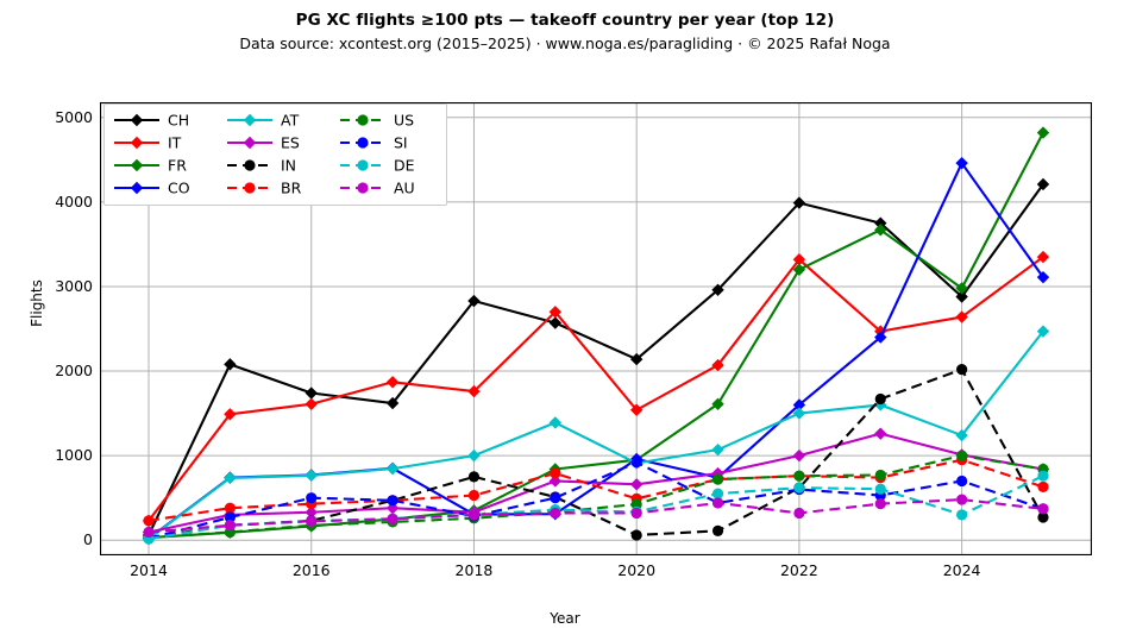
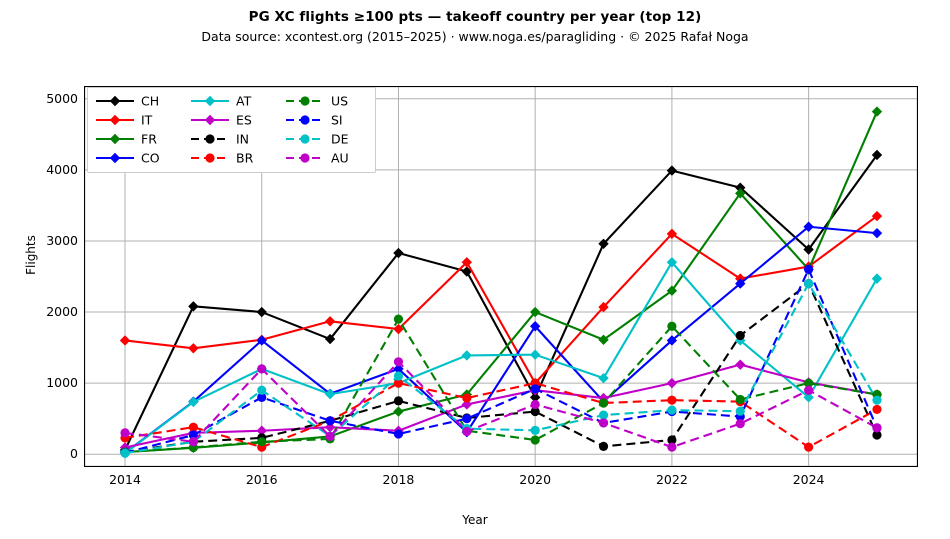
IT/2014: 200 -> 1600
AU/2014: 100 -> 300
CH/2016: 1700 -> 2000
CO/2016: 800 -> 1600
AT/2016: 800 -> 1200
BR/2016: 400 -> 100
SI/2016: 500 -> 800
DE/2016: 200 -> 900
AU/2016: 200 -> 1200
FR/2018: 400 -> 600
CO/2018: 300 -> 1200
BR/2018: 500 -> 1000
US/2018: 300 -> 1900
DE/2018: 300 -> 1100
AU/2018: 300 -> 1300
CH/2020: 2100 -> 800
IT/2020: 1500 -> 1000
FR/2020: 1000 -> 2000
CO/2020: 1000 -> 1800
AT/2020: 900 -> 1400
ES/2020: 700 -> 900
IN/2020: 100 -> 600
BR/2020: 500 -> 1000
US/2020: 400 -> 200
AU/2020: 300 -> 700
IT/2022: 3300 -> 3100
FR/2022: 3200 -> 2300
AT/2022: 1500 -> 2700
IN/2022: 600 -> 200
US/2022: 800 -> 1800
AU/2022: 300 -> 100
FR/2024: 3000 -> 2600
CO/2024: 4500 -> 3200
AT/2024: 1200 -> 800
IN/2024: 2000 -> 2400
BR/2024: 1000 -> 100
SI/2024: 700 -> 2600
DE/2024: 300 -> 2400
AU/2024: 500 -> 900
